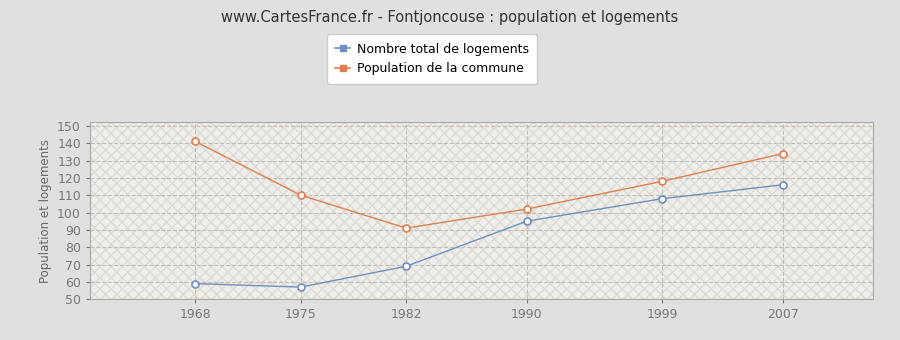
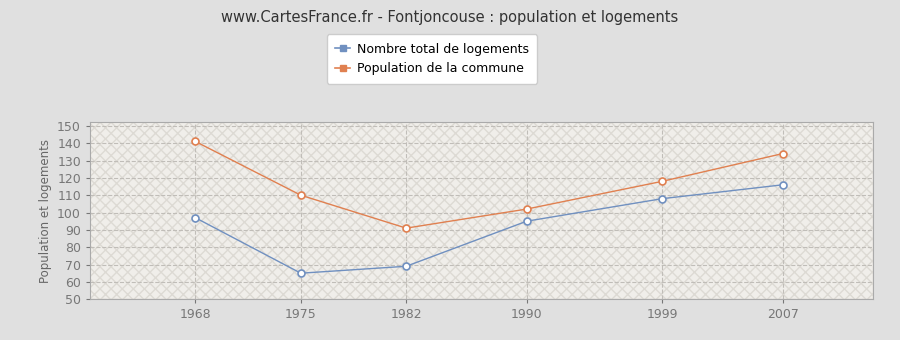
Nombre total de logements/1968: 59 -> 97
Nombre total de logements/1975: 57 -> 65
